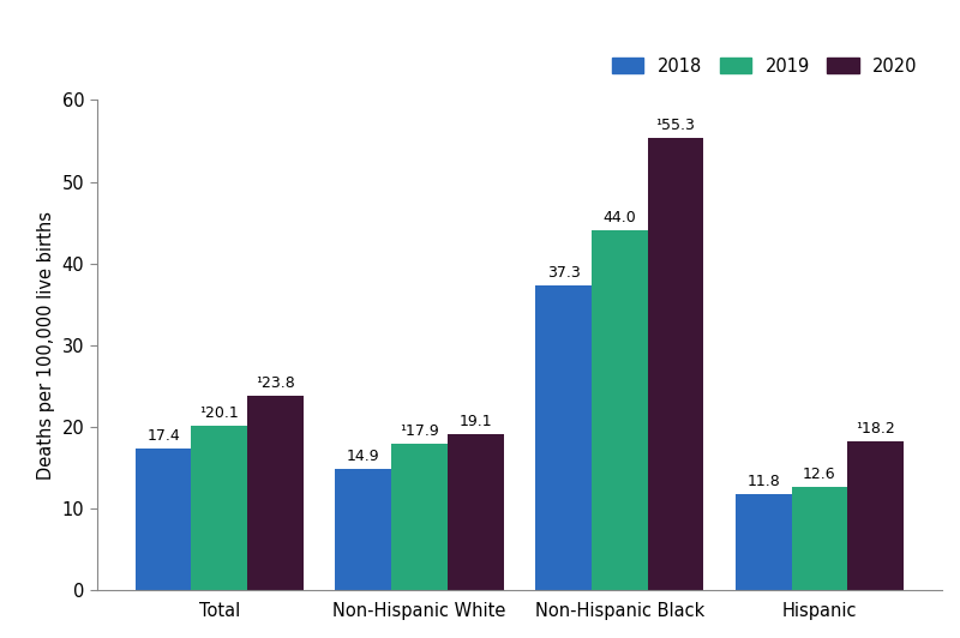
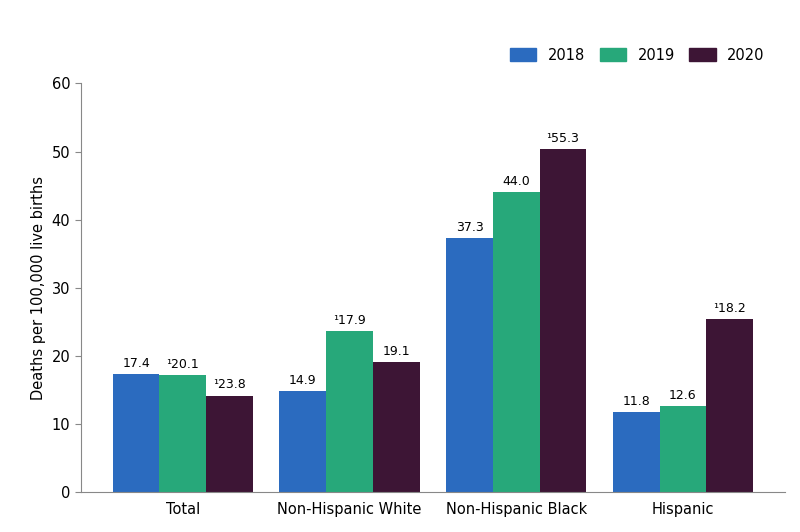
2019/Total: 20.1 -> 17.2
2020/Total: 23.8 -> 14.2
2019/Non-Hispanic White: 17.9 -> 23.6
2020/Non-Hispanic Black: 55.3 -> 50.4
2020/Hispanic: 18.2 -> 25.4
